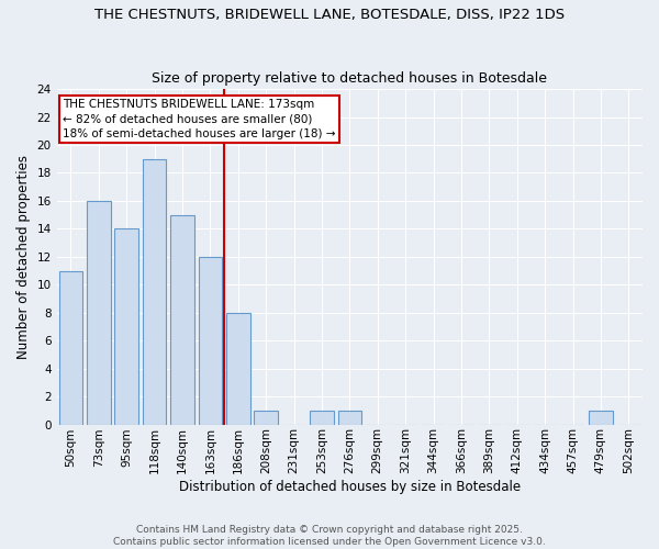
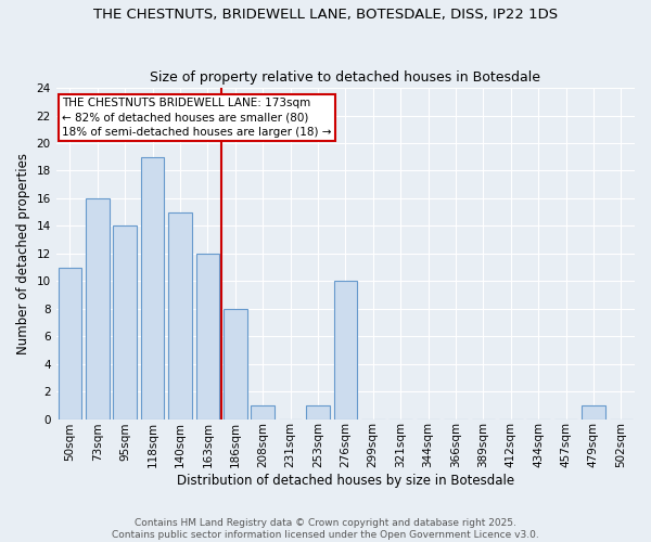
276sqm: 1 -> 10
